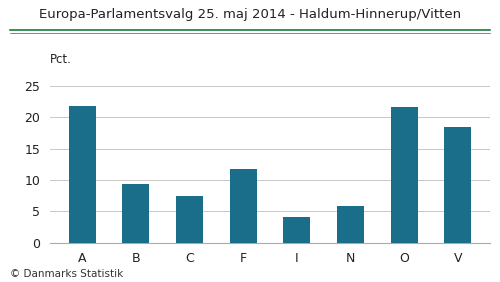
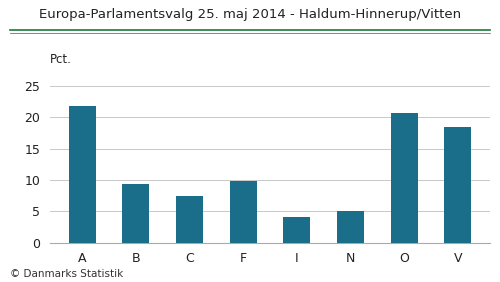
F: 11.8 -> 9.8
N: 5.9 -> 5.0
O: 21.6 -> 20.6
